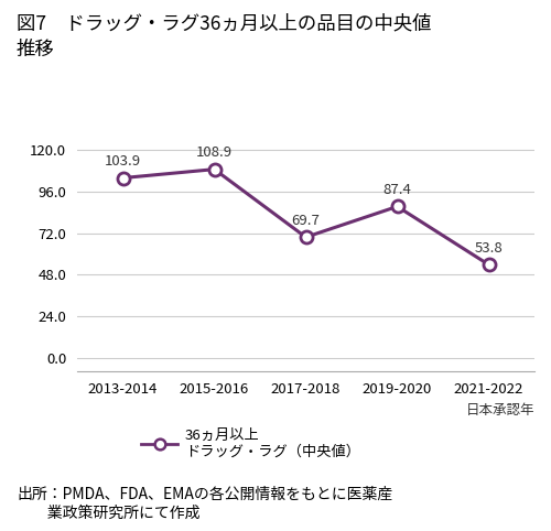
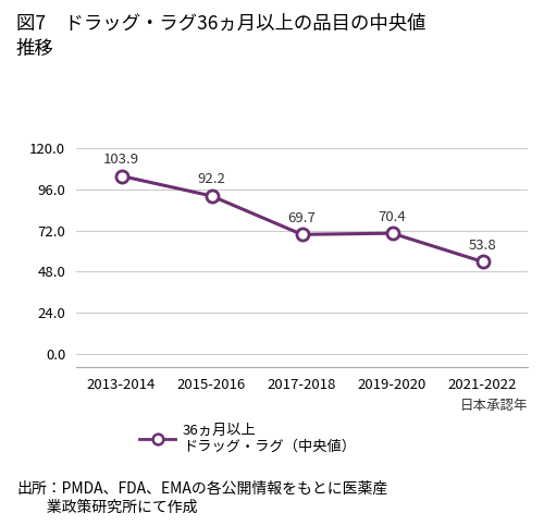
2015-2016: 108.9 -> 92.2
2019-2020: 87.4 -> 70.4
